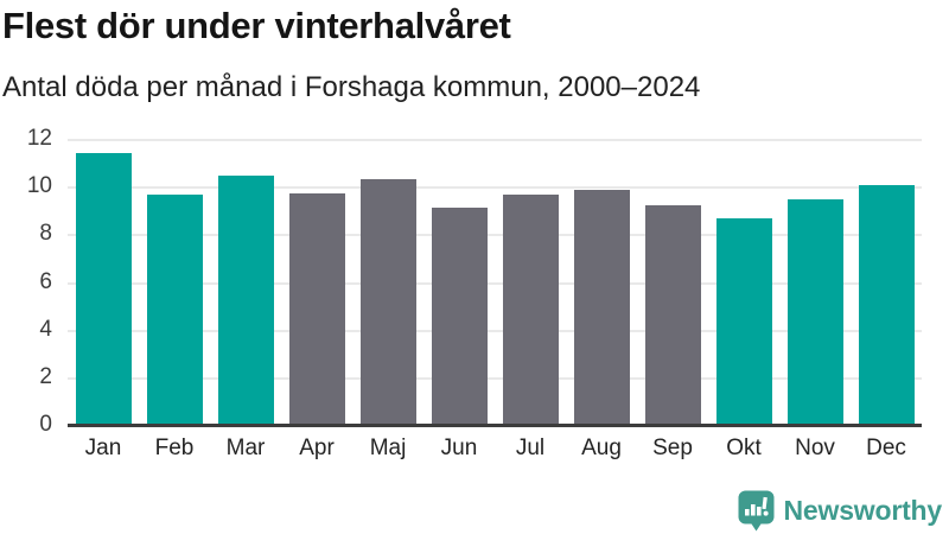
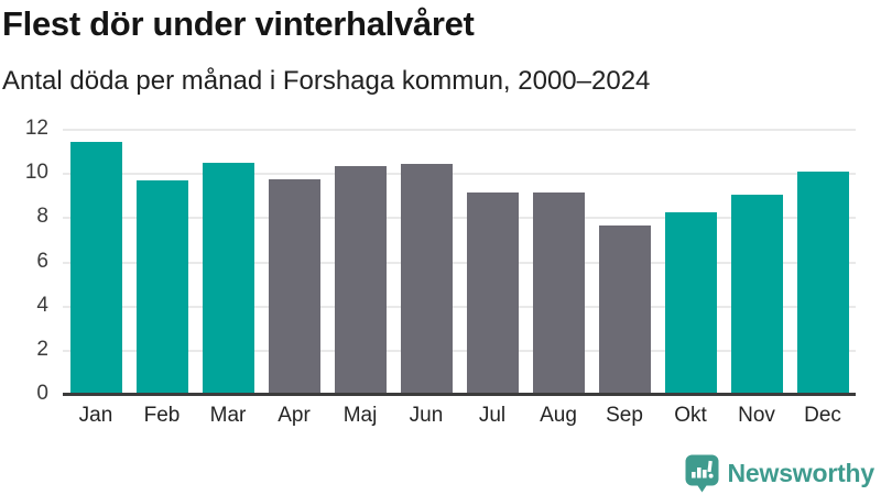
Jun: 9.1 -> 10.4
Jul: 9.7 -> 9.1
Aug: 9.8 -> 9.1
Sep: 9.2 -> 7.6
Okt: 8.7 -> 8.2
Nov: 9.4 -> 9.0
